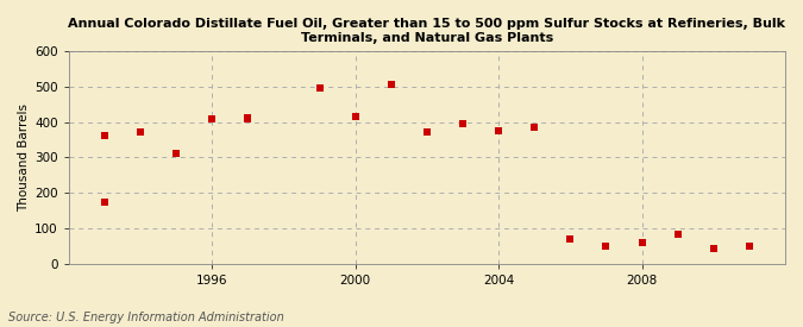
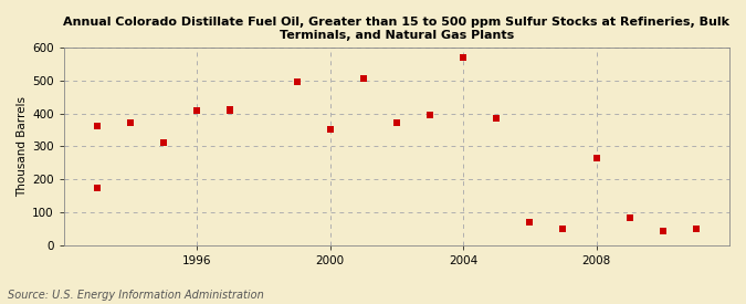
2000: 415 -> 350
2004: 375 -> 570
2008: 60 -> 265
